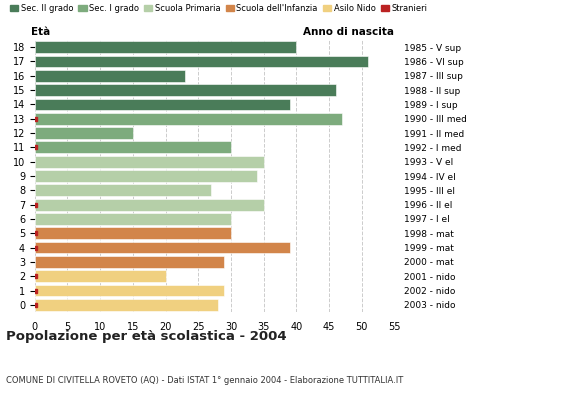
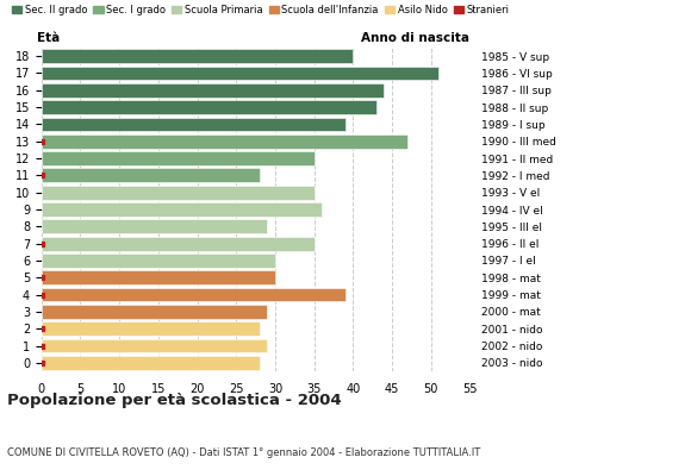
16: 23 -> 44
15: 46 -> 43
12: 15 -> 35
11: 30 -> 28
9: 34 -> 36
8: 27 -> 29
2: 20 -> 28
